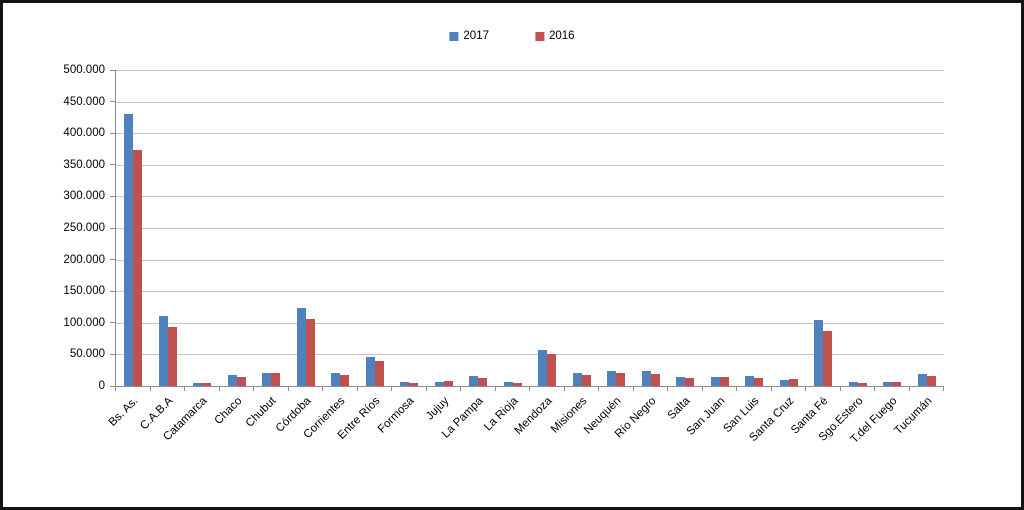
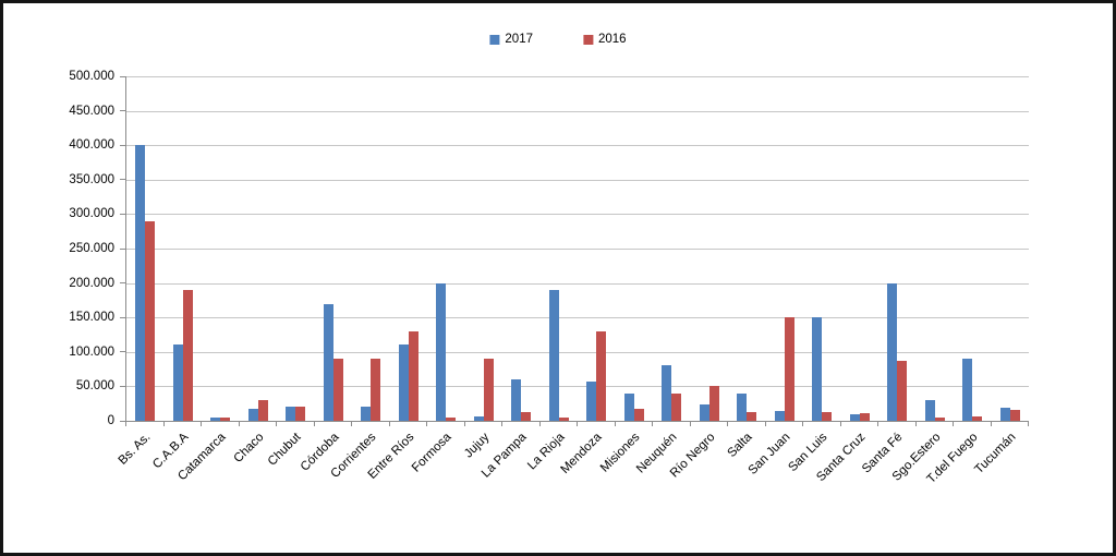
2017/Bs. As.: 430000 -> 400000
2016/Bs. As.: 370000 -> 290000
2016/C.A.B.A: 90000 -> 190000
2016/Chaco: 10000 -> 30000
2017/Córdoba: 120000 -> 170000
2016/Córdoba: 110000 -> 90000
2016/Corrientes: 20000 -> 90000
2017/Entre Ríos: 50000 -> 110000
2016/Entre Ríos: 40000 -> 130000
2017/Formosa: 10000 -> 200000
2016/Jujuy: 10000 -> 90000
2017/La Pampa: 20000 -> 60000
2017/La Rioja: 10000 -> 190000
2016/Mendoza: 50000 -> 130000
2017/Misiones: 20000 -> 40000
2017/Neuquén: 20000 -> 80000
2016/Neuquén: 20000 -> 40000
2016/Río Negro: 20000 -> 50000
2017/Salta: 10000 -> 40000
2016/San Juan: 10000 -> 150000
2017/San Luis: 20000 -> 150000
2017/Santa Fé: 100000 -> 200000
2017/Sgo.Estero: 10000 -> 30000
2017/T.del Fuego: 10000 -> 90000
